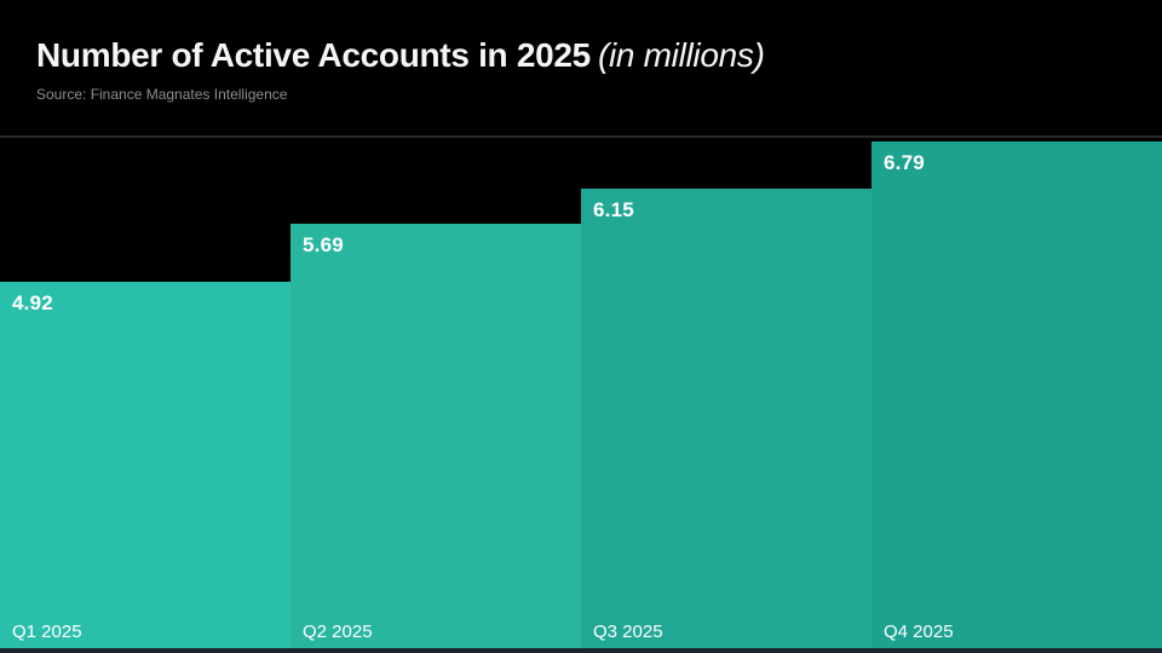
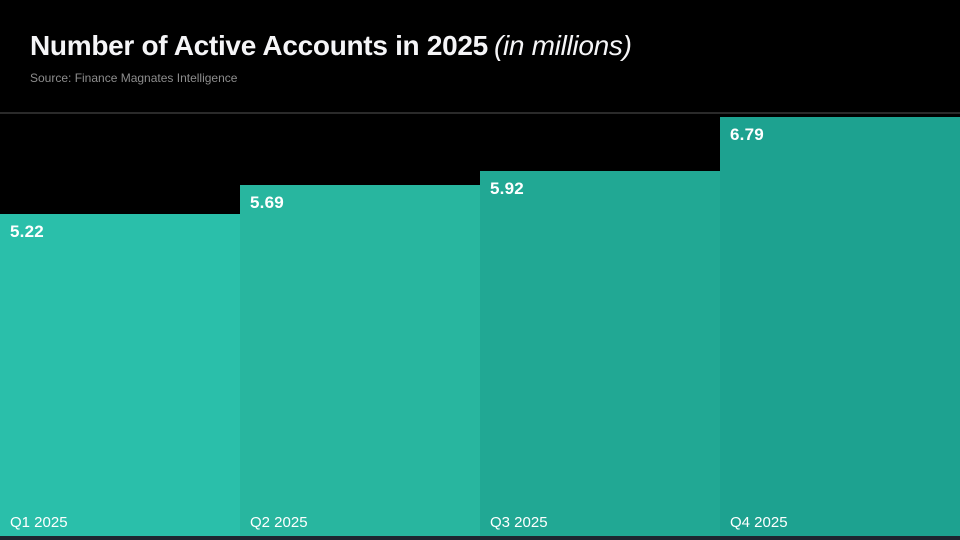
Q1 2025: 4.92 -> 5.22
Q3 2025: 6.15 -> 5.92
